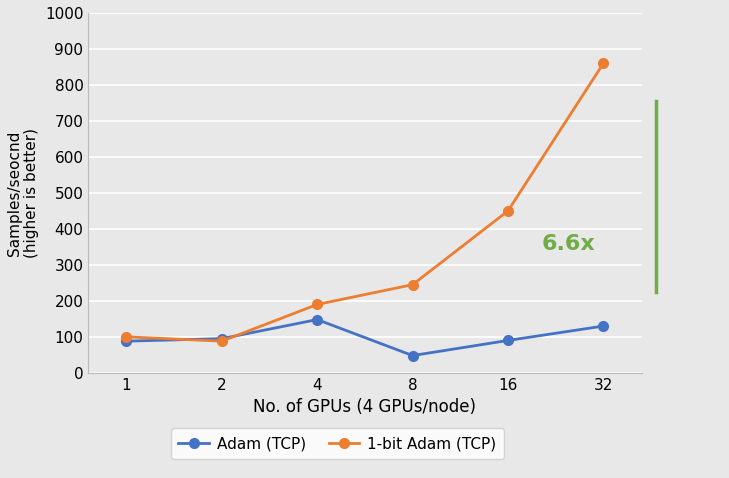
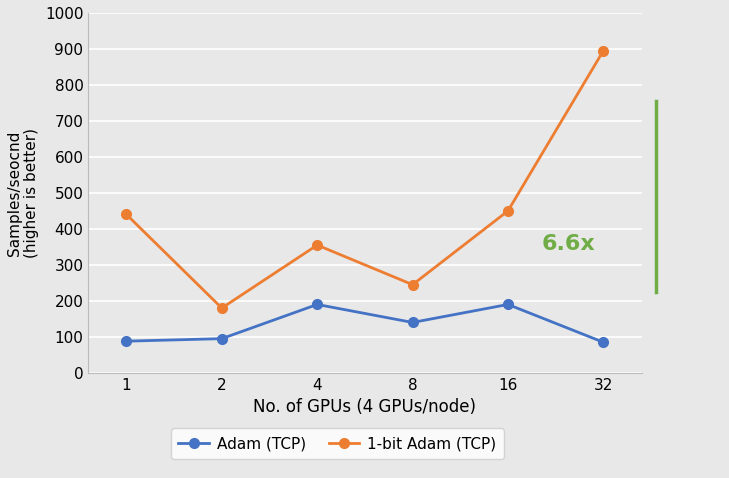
1-bit Adam (TCP)/1: 100 -> 440
1-bit Adam (TCP)/2: 88 -> 180
Adam (TCP)/4: 148 -> 190
1-bit Adam (TCP)/4: 190 -> 355
Adam (TCP)/8: 48 -> 140
Adam (TCP)/16: 90 -> 190
Adam (TCP)/32: 130 -> 85
1-bit Adam (TCP)/32: 860 -> 895
